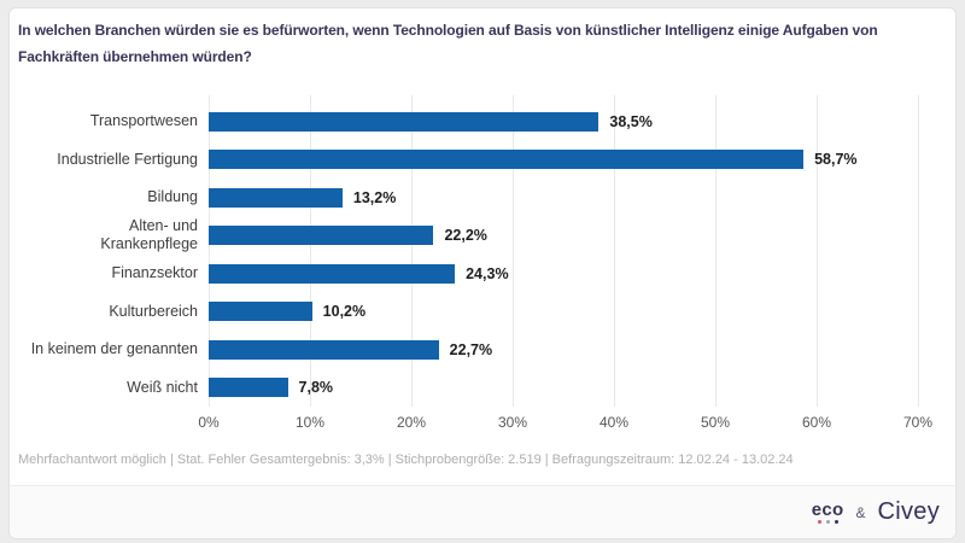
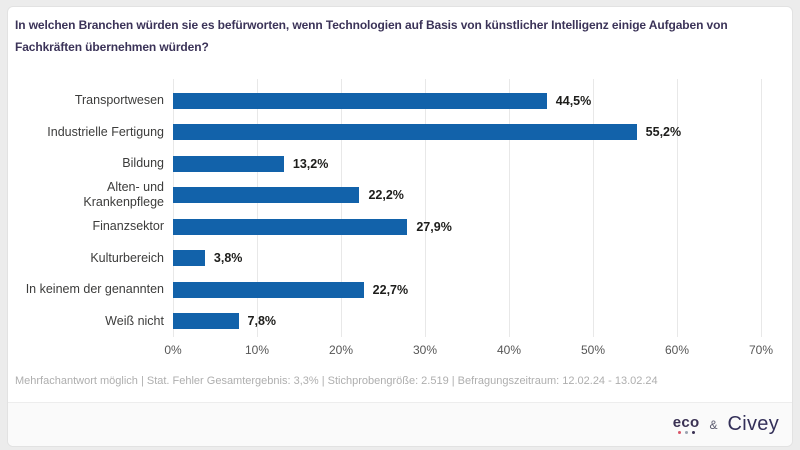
Transportwesen: 38,5% -> 44,5%
Industrielle Fertigung: 58,7% -> 55,2%
Finanzsektor: 24,3% -> 27,9%
Kulturbereich: 10,2% -> 3,8%
